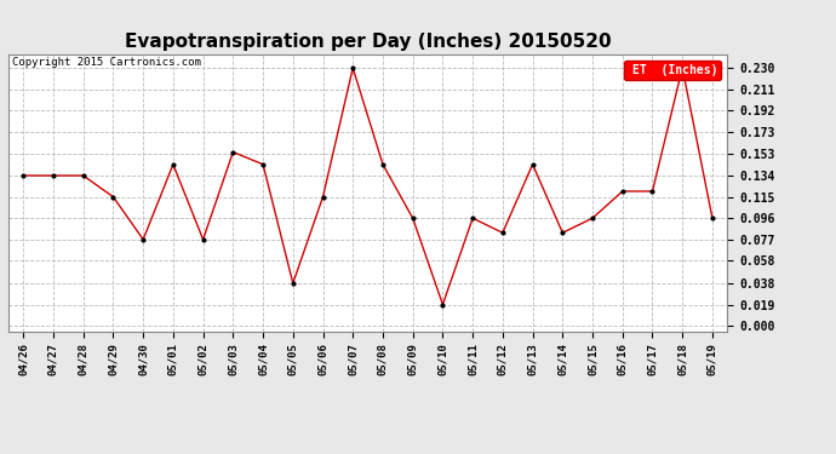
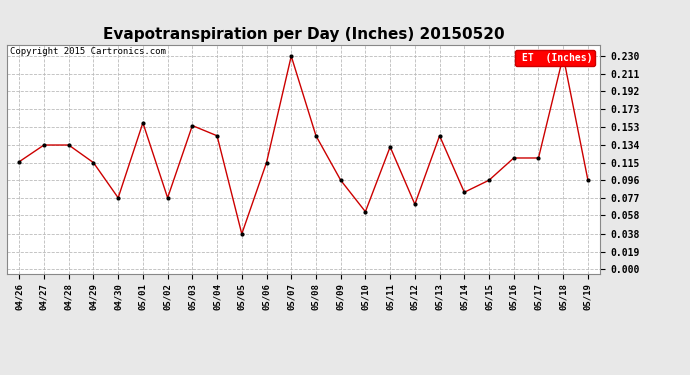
04/26: 0.134 -> 0.116
05/01: 0.144 -> 0.158
05/10: 0.019 -> 0.062
05/11: 0.096 -> 0.132
05/12: 0.083 -> 0.070
